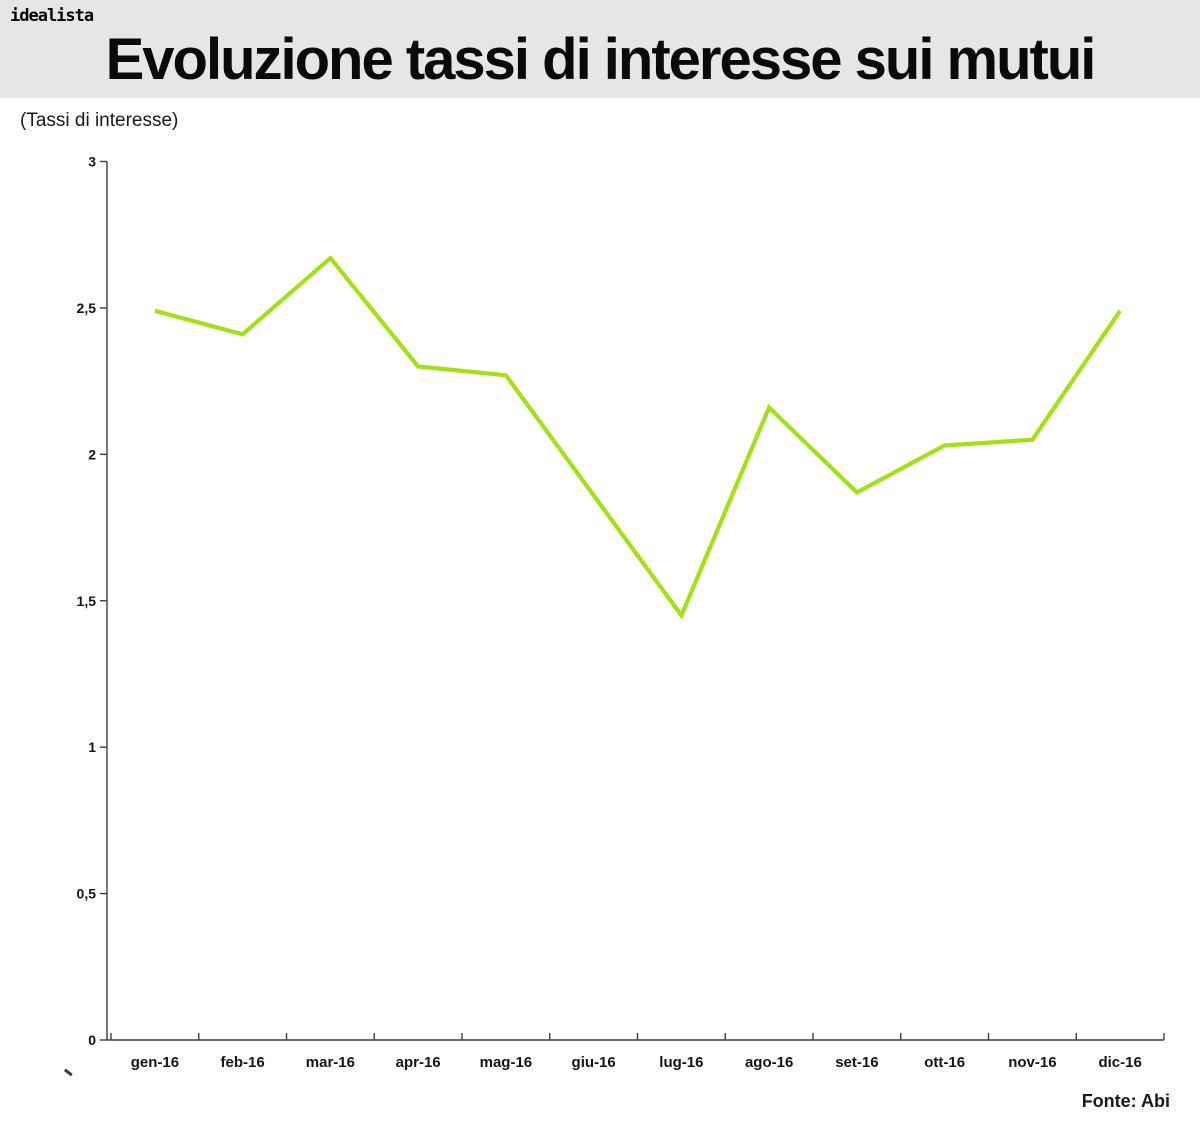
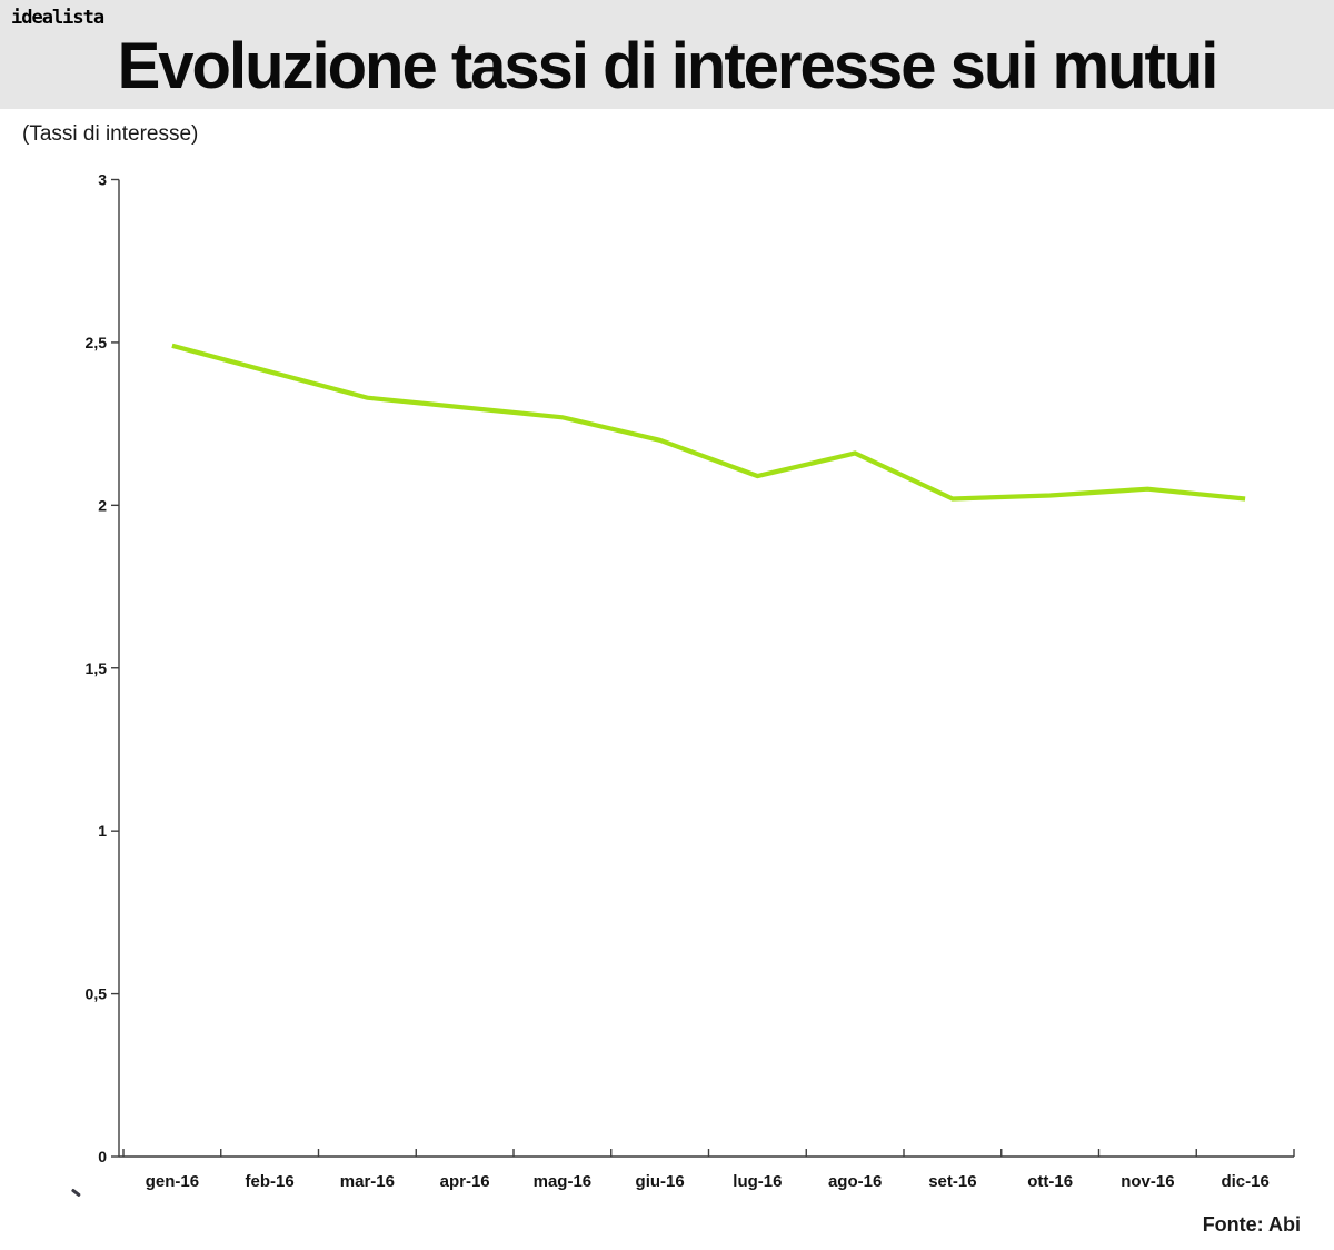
mar-16: 2.67 -> 2.33
giu-16: 1.86 -> 2.20
lug-16: 1.45 -> 2.09
set-16: 1.87 -> 2.02
dic-16: 2.49 -> 2.02
